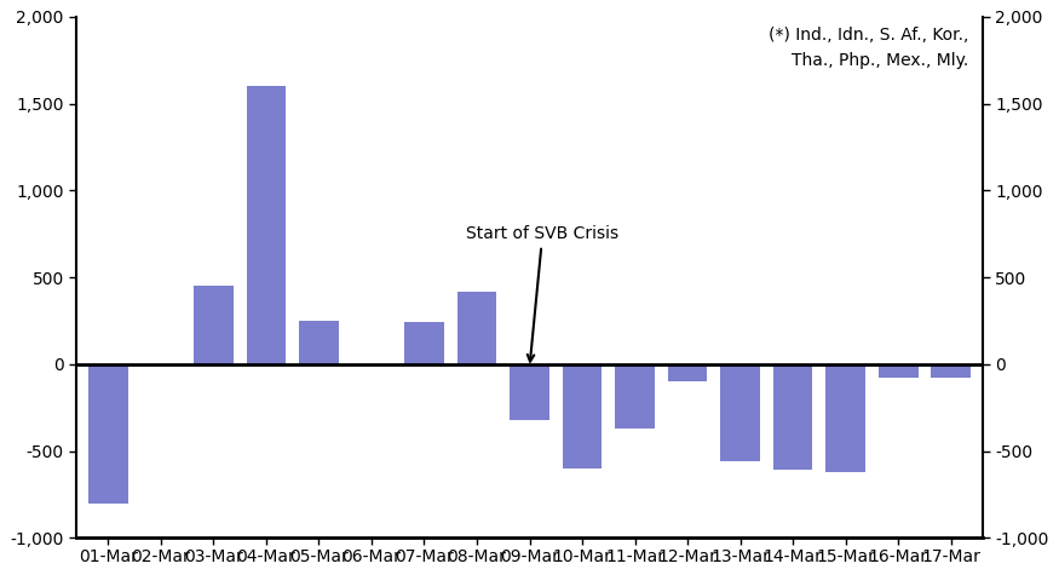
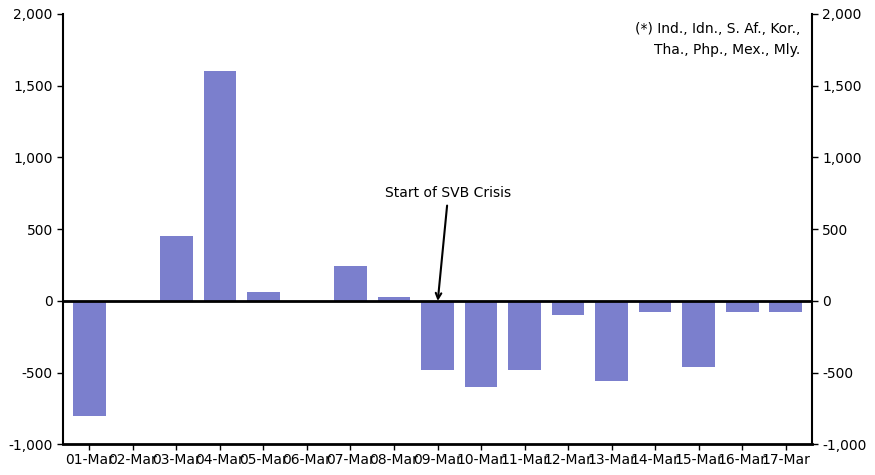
05-Mar: 250 -> 60
08-Mar: 420 -> 30
09-Mar: -320 -> -480
11-Mar: -370 -> -480
14-Mar: -610 -> -80
15-Mar: -620 -> -460
